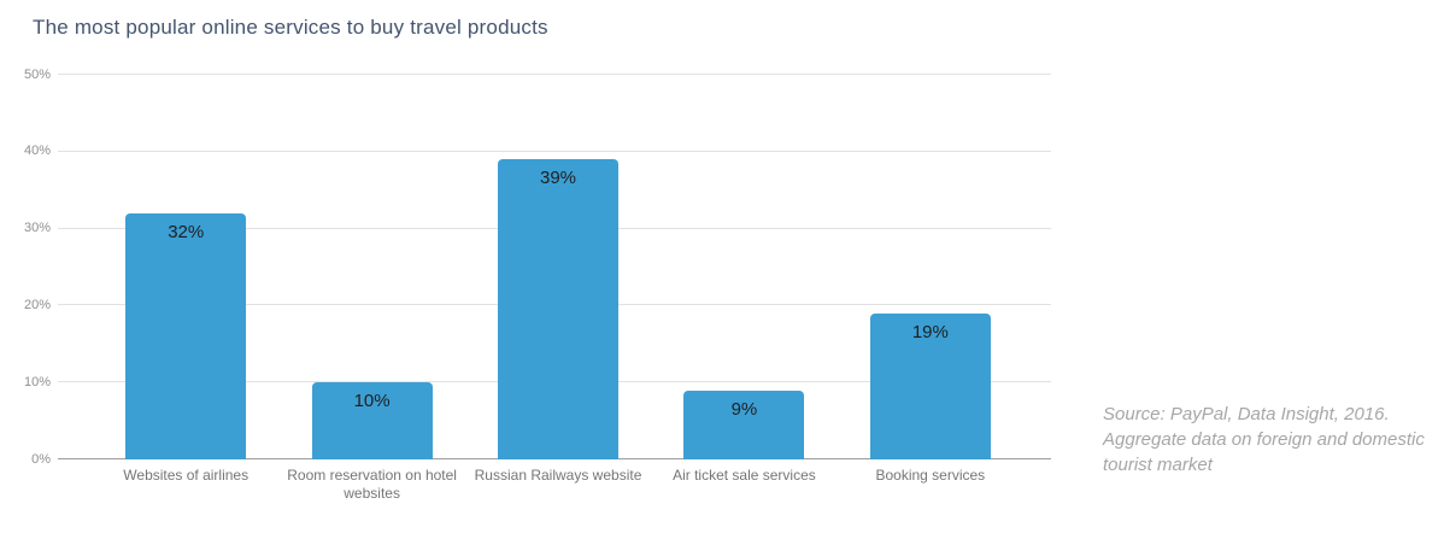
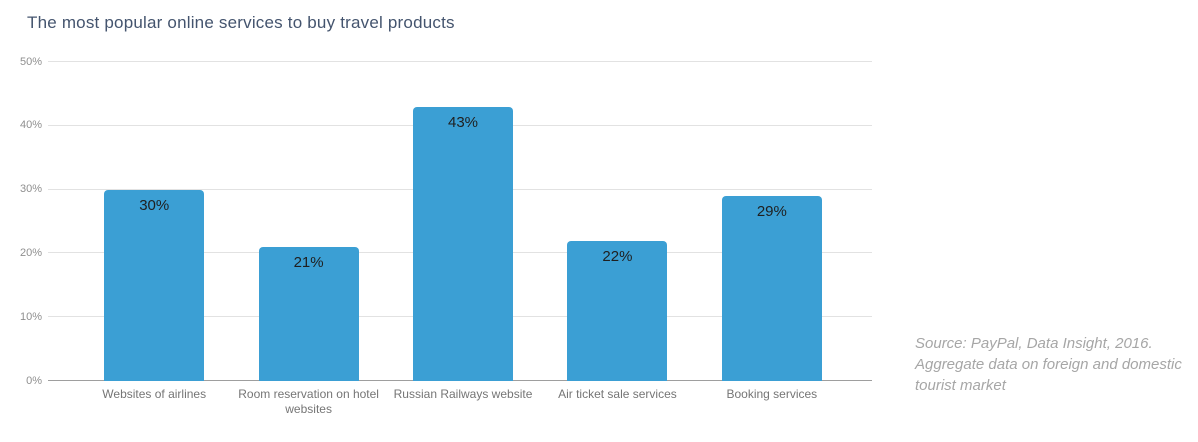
Websites of airlines: 32% -> 30%
Room reservation on hotel websites: 10% -> 21%
Russian Railways website: 39% -> 43%
Air ticket sale services: 9% -> 22%
Booking services: 19% -> 29%
